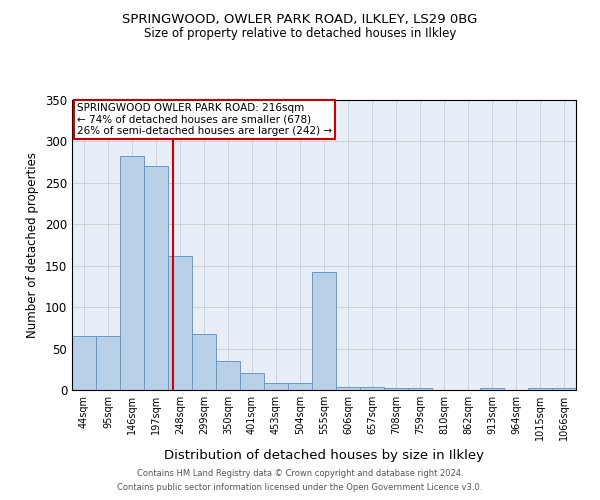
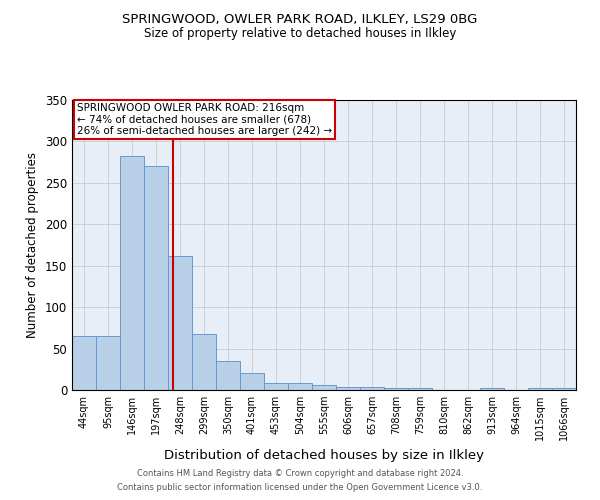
555sqm: 142 -> 6
